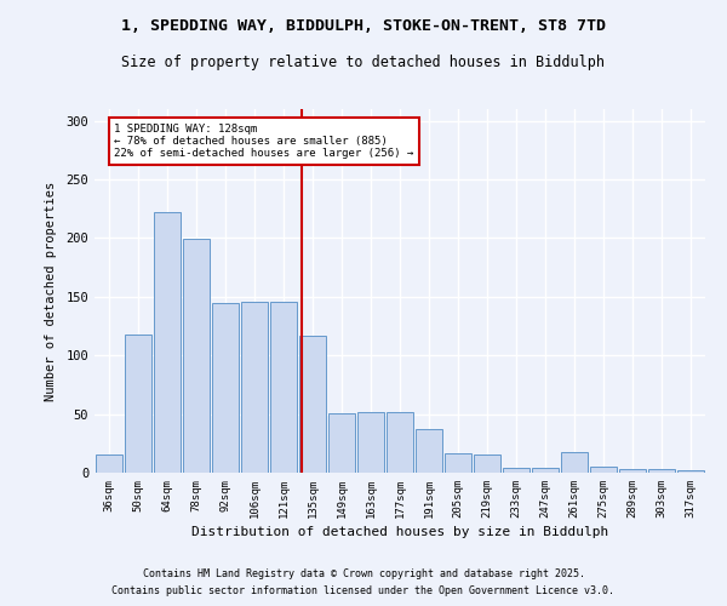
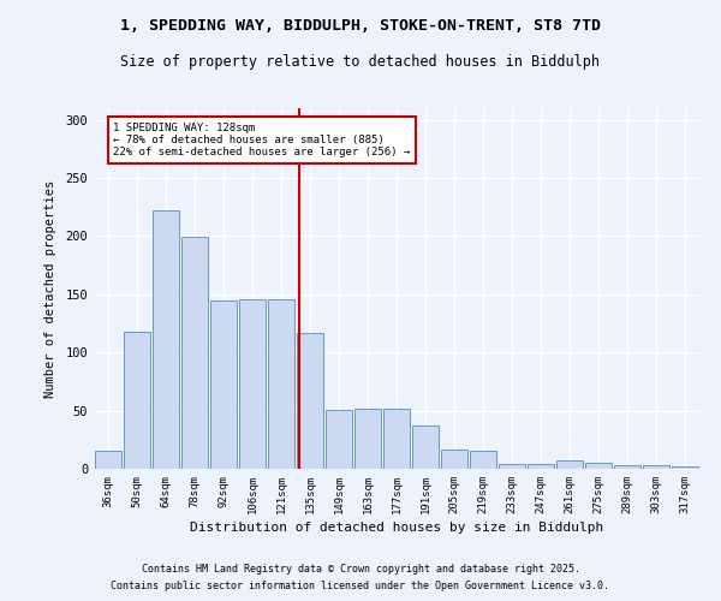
261sqm: 18 -> 7
